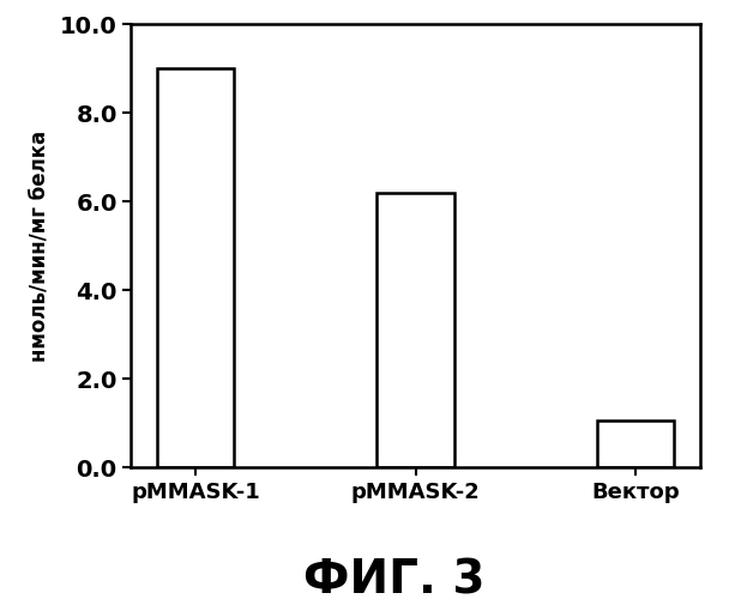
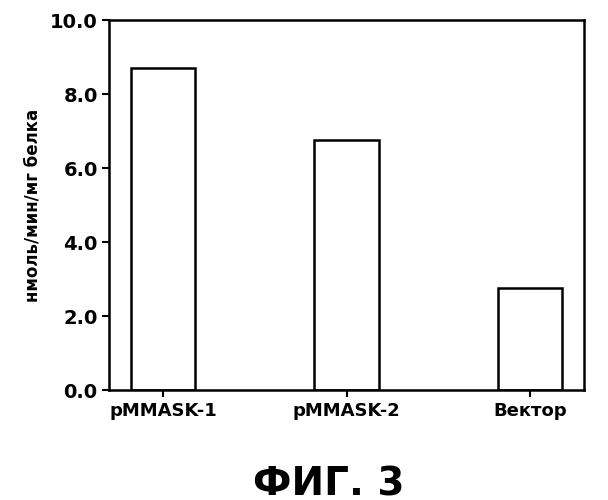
pMMASK-1: 9.00 -> 8.70
pMMASK-2: 6.20 -> 6.75
Вектор: 1.05 -> 2.75
